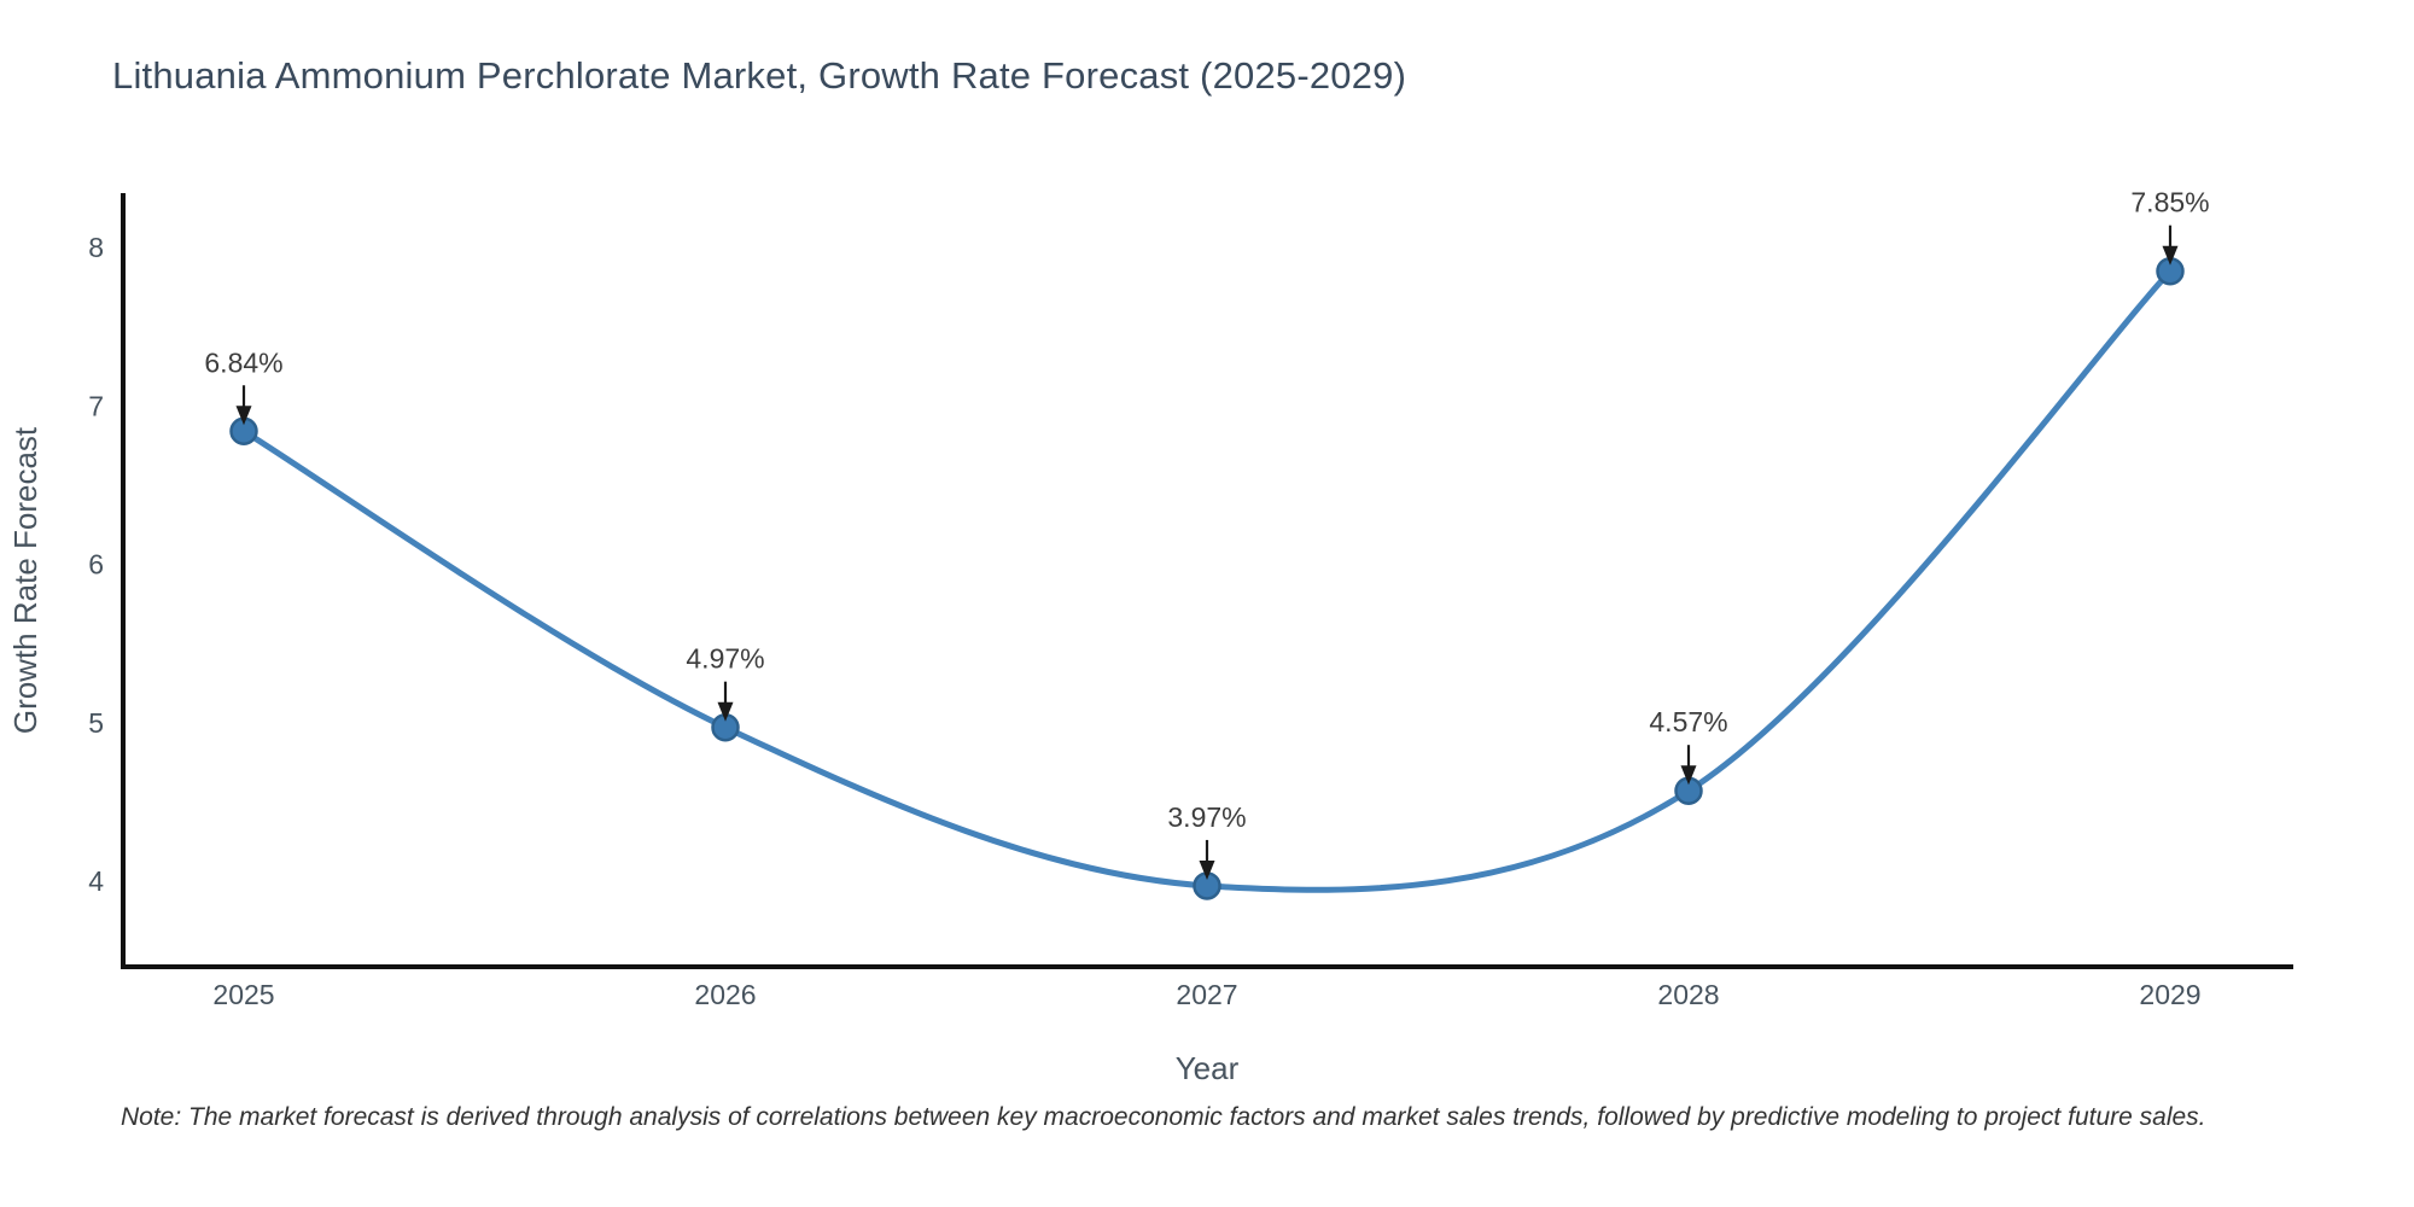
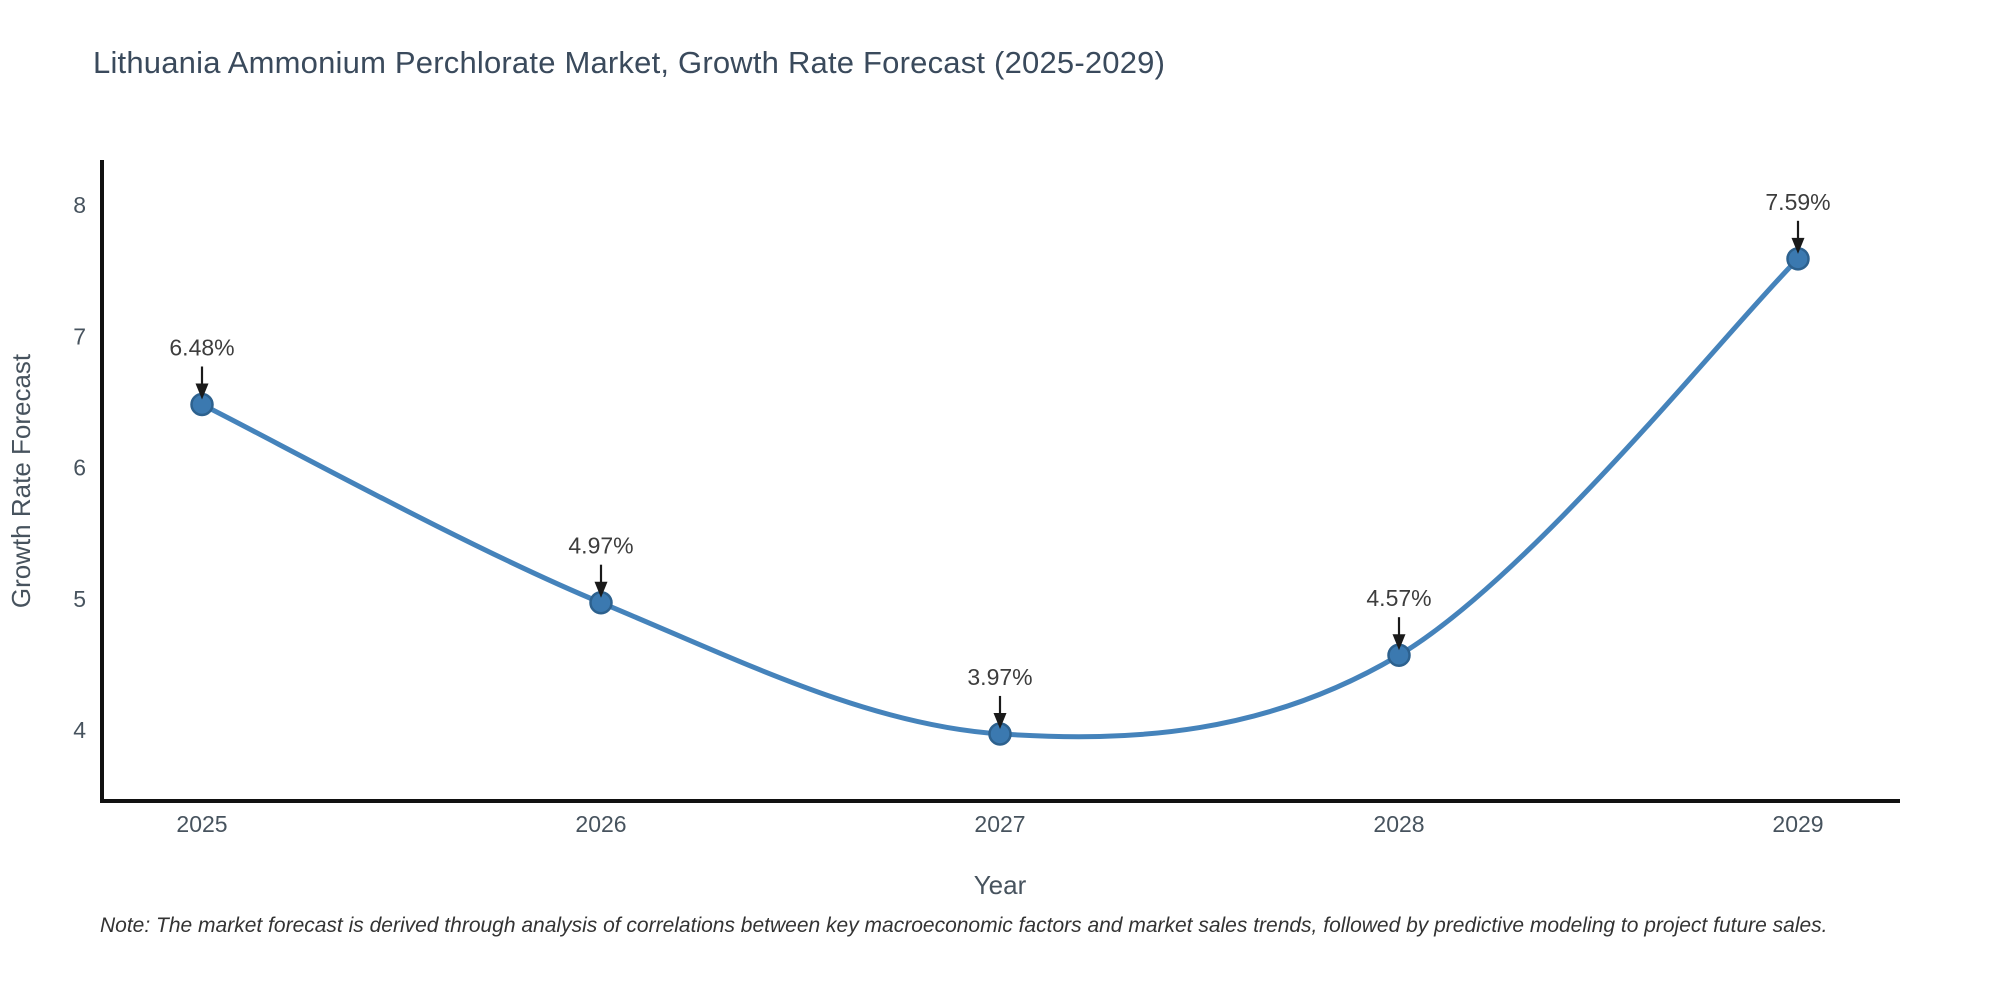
2025: 6.84% -> 6.48%
2029: 7.85% -> 7.59%
